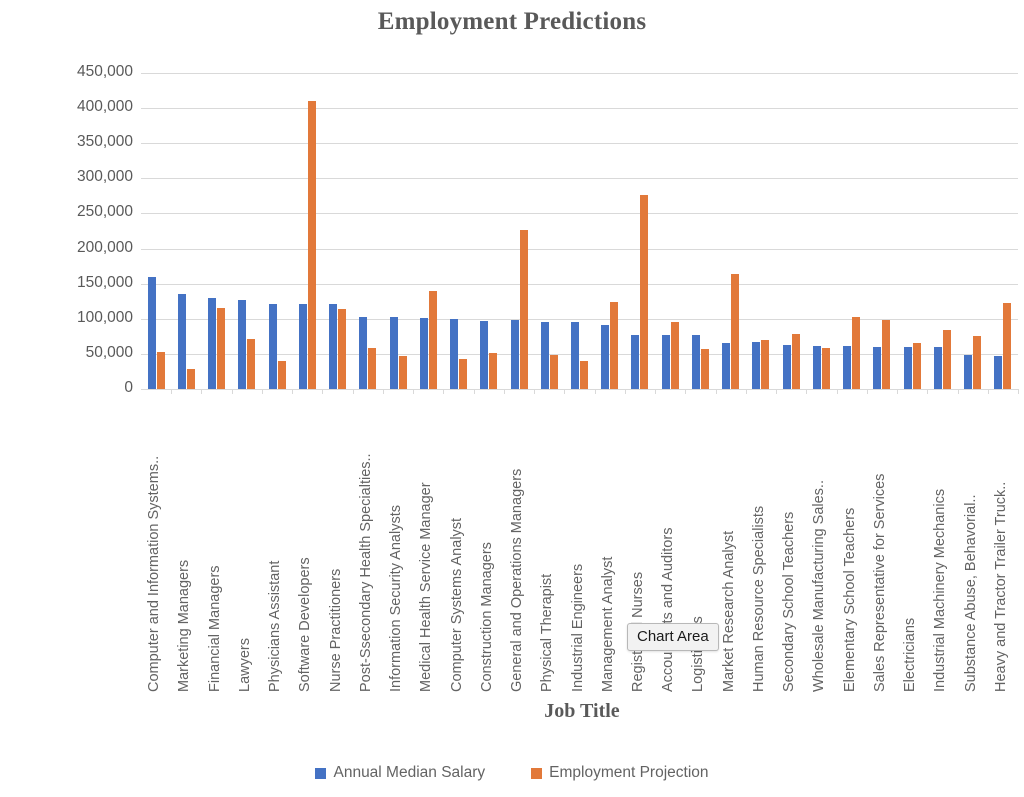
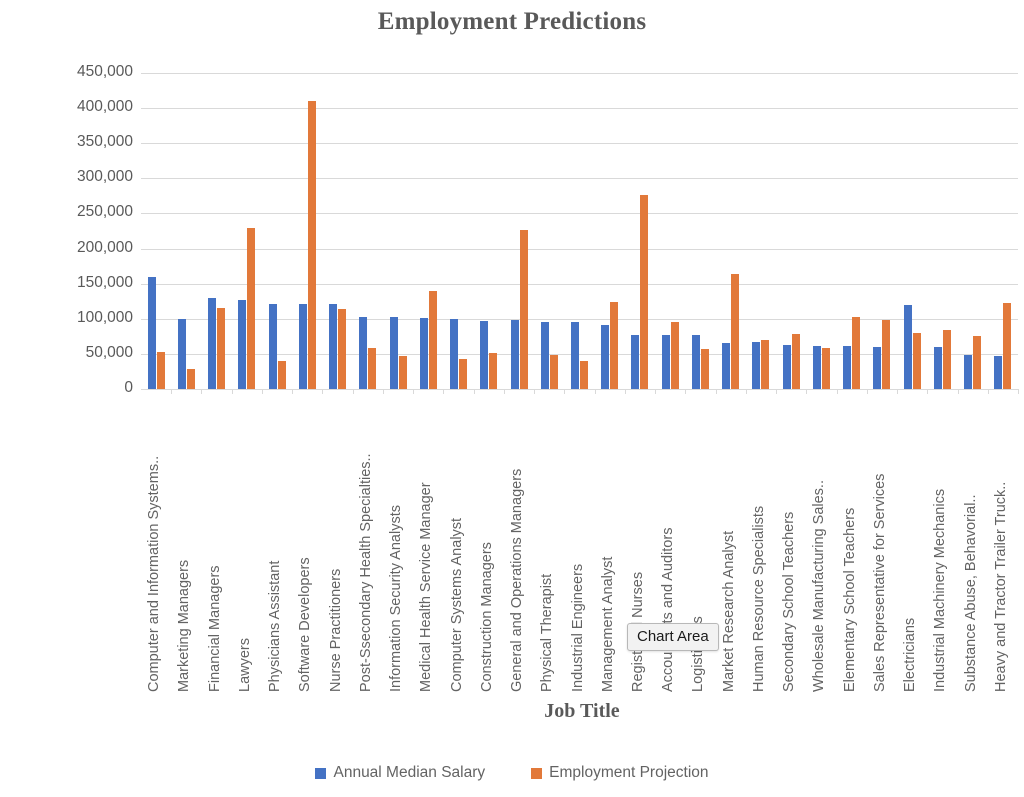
Annual Median Salary/Marketing Managers: 140000 -> 100000
Employment Projection/Lawyers: 70000 -> 230000
Annual Median Salary/Electricians: 60000 -> 120000
Employment Projection/Electricians: 70000 -> 80000
